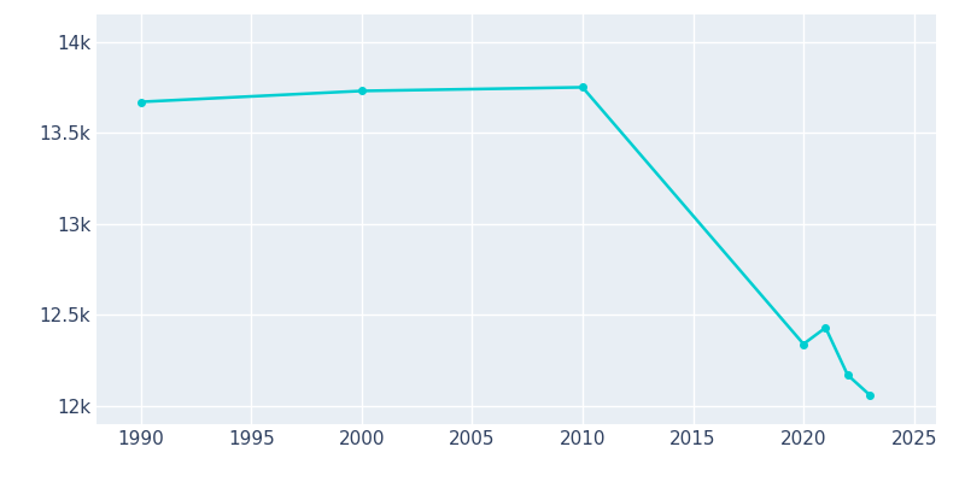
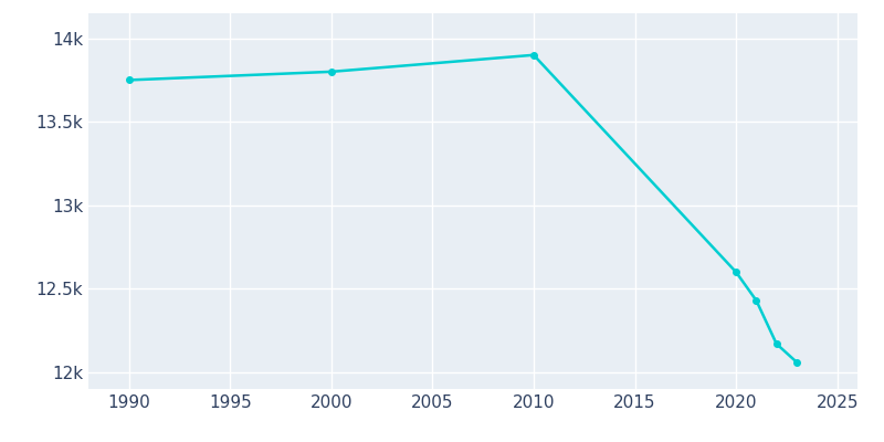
1990: 13.67k -> 13.75k
2000: 13.73k -> 13.80k
2010: 13.75k -> 13.90k
2020: 12.34k -> 12.60k
